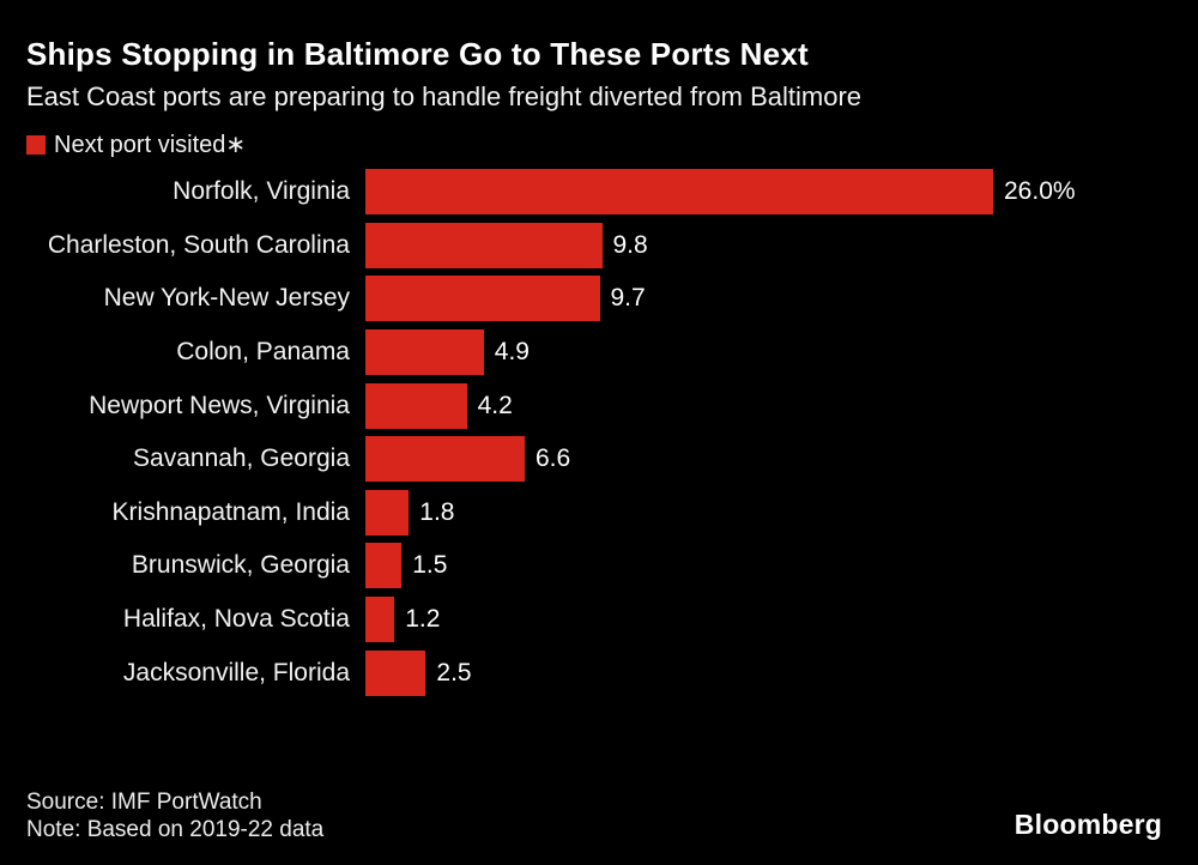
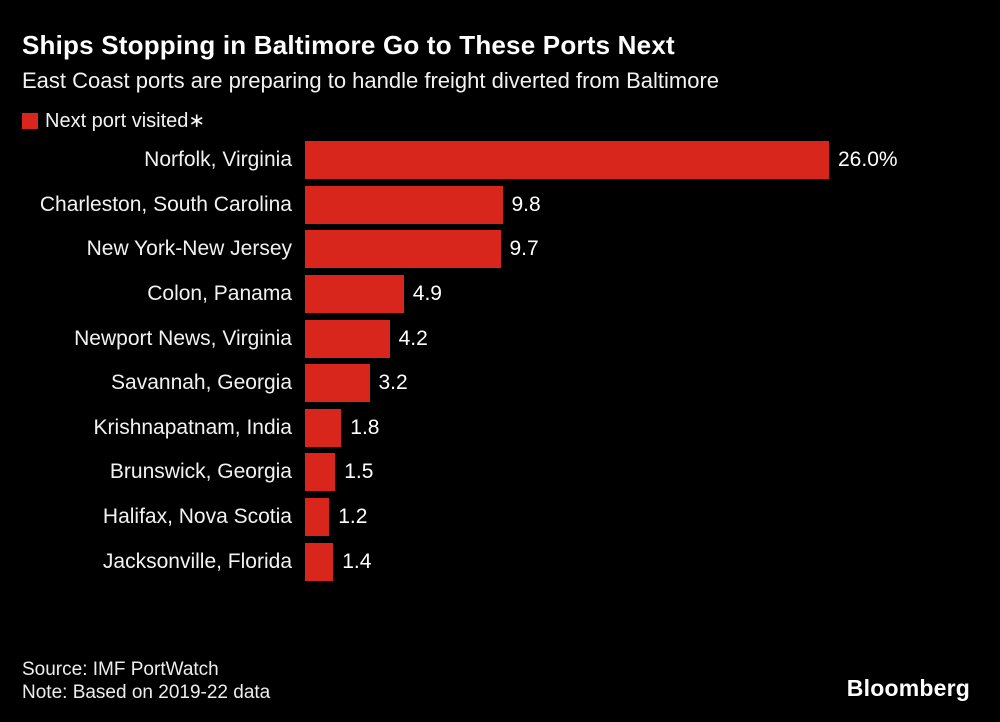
Savannah, Georgia: 6.6 -> 3.2
Jacksonville, Florida: 2.5 -> 1.4
